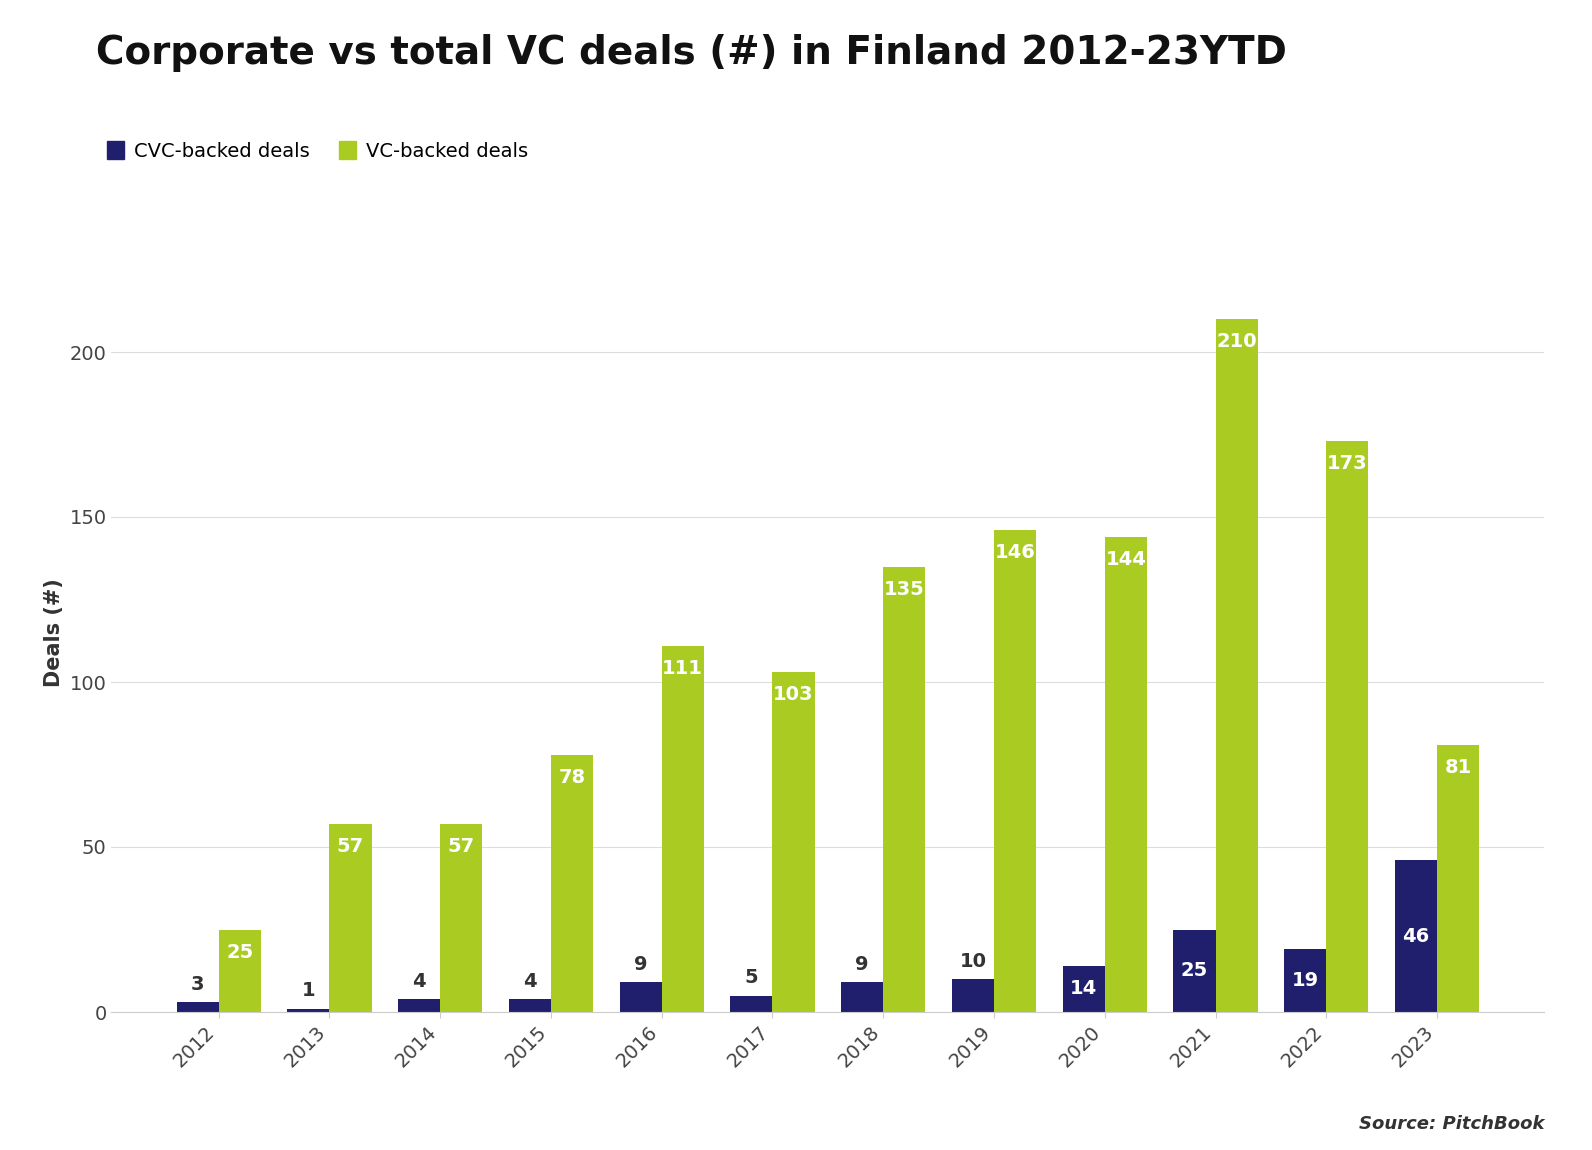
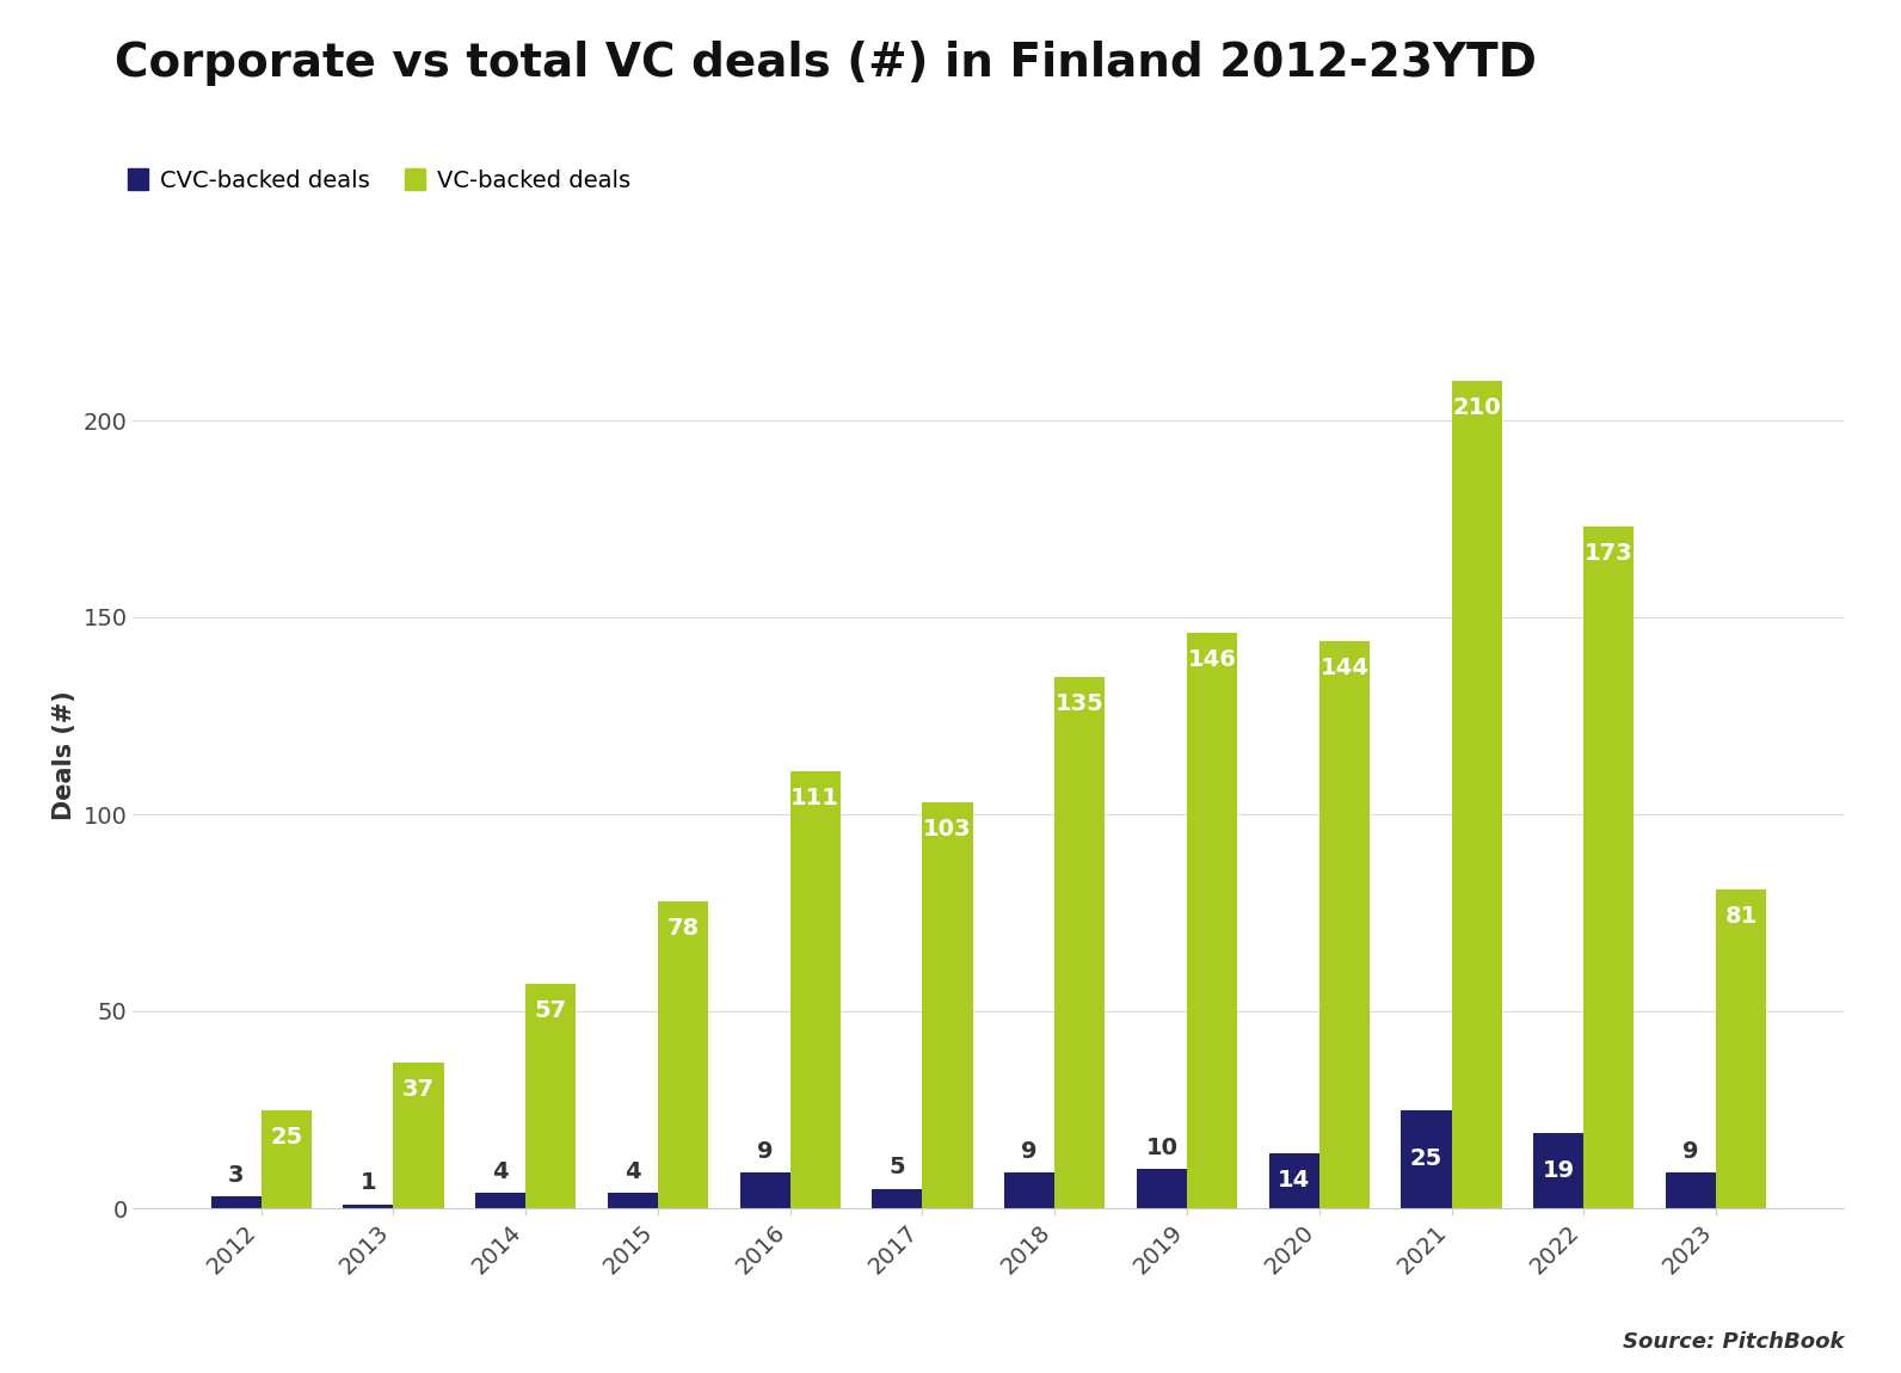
VC-backed deals/2013: 57 -> 37
CVC-backed deals/2023: 46 -> 9
